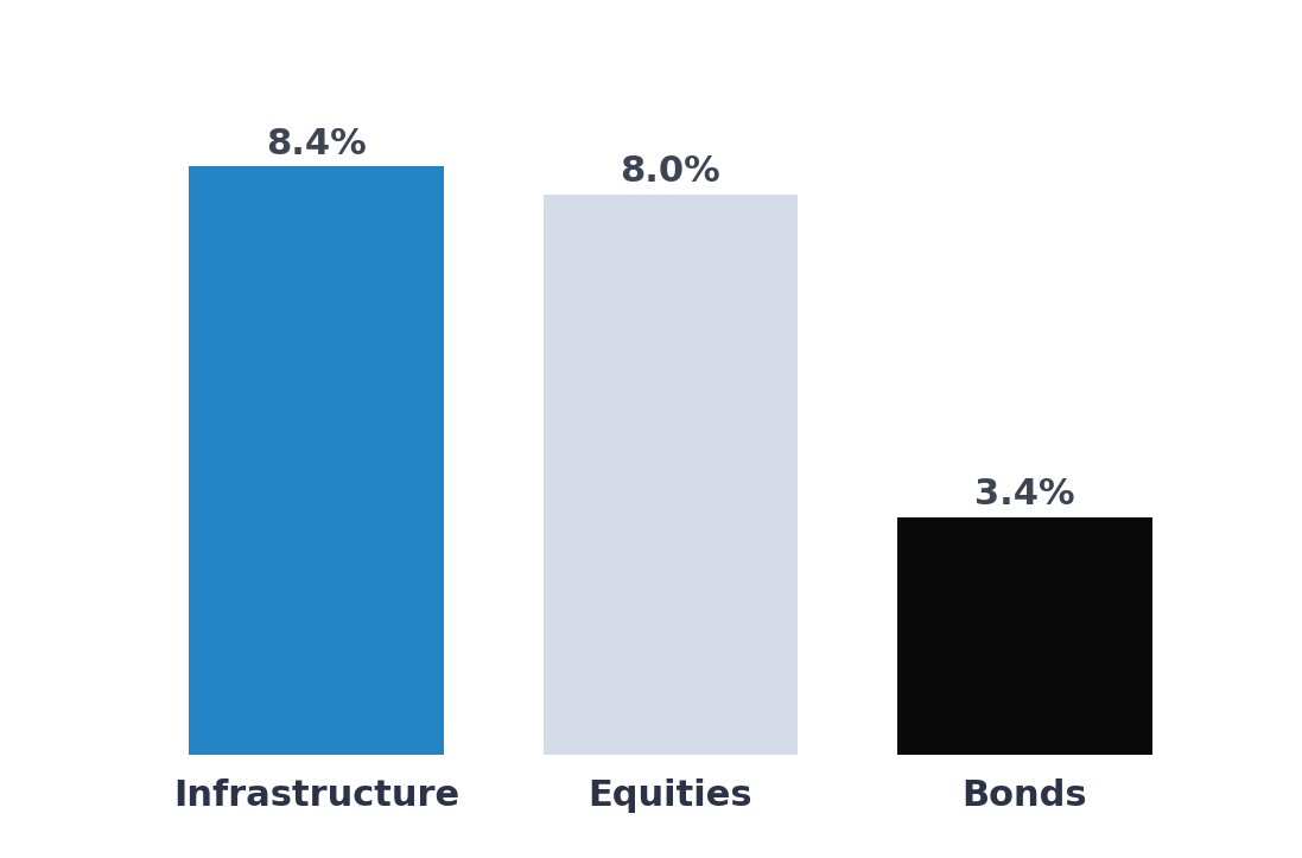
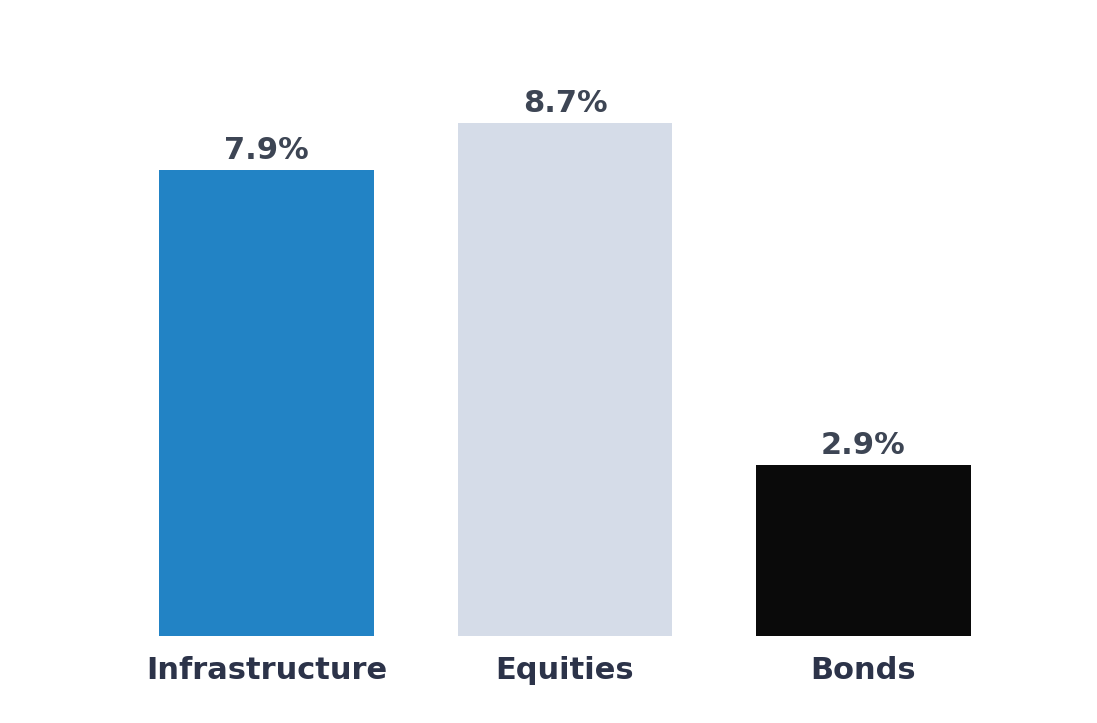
Infrastructure: 8.4% -> 7.9%
Equities: 8.0% -> 8.7%
Bonds: 3.4% -> 2.9%
